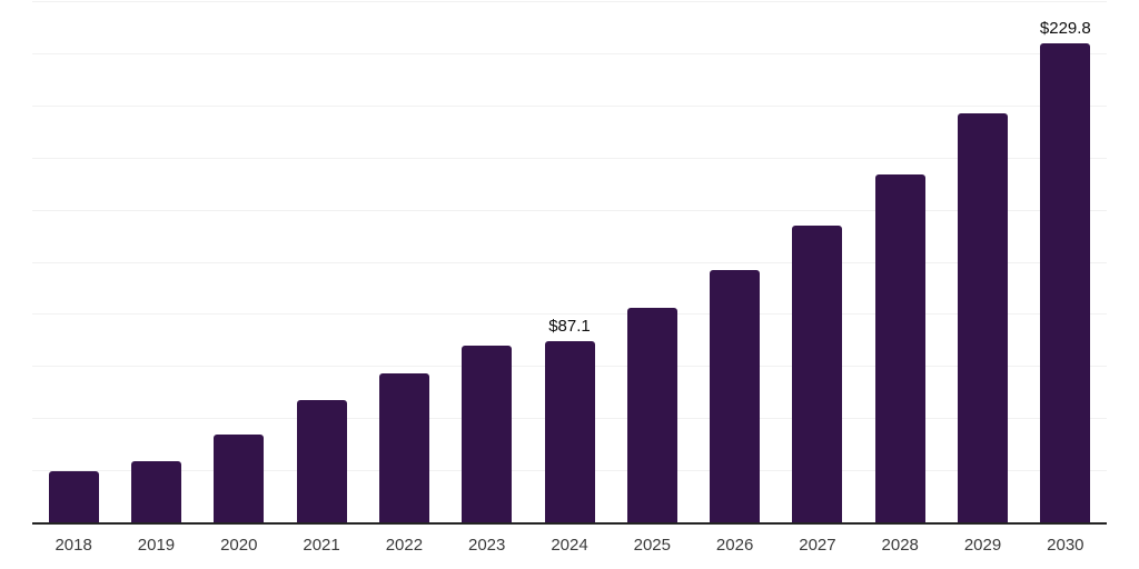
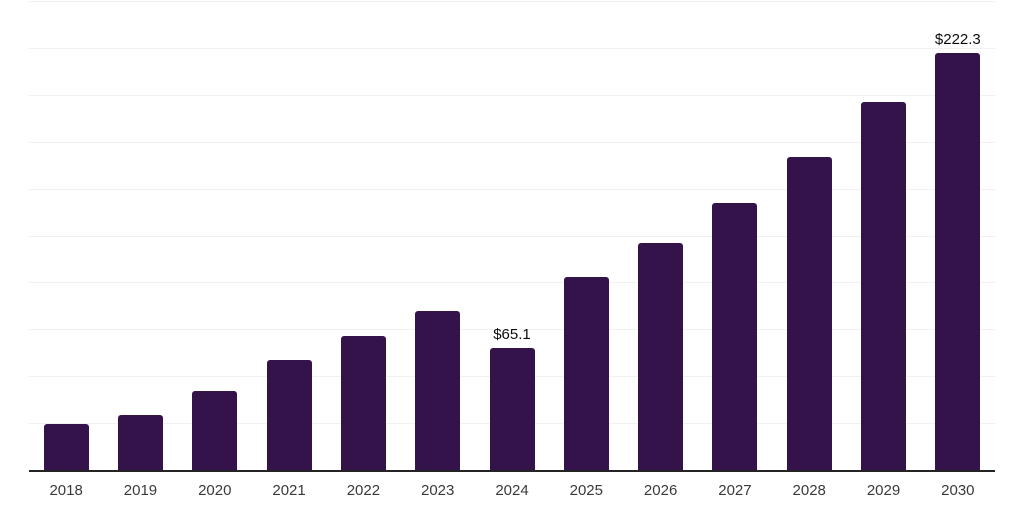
2024: $87.1 -> $65.1
2030: $229.8 -> $222.3
